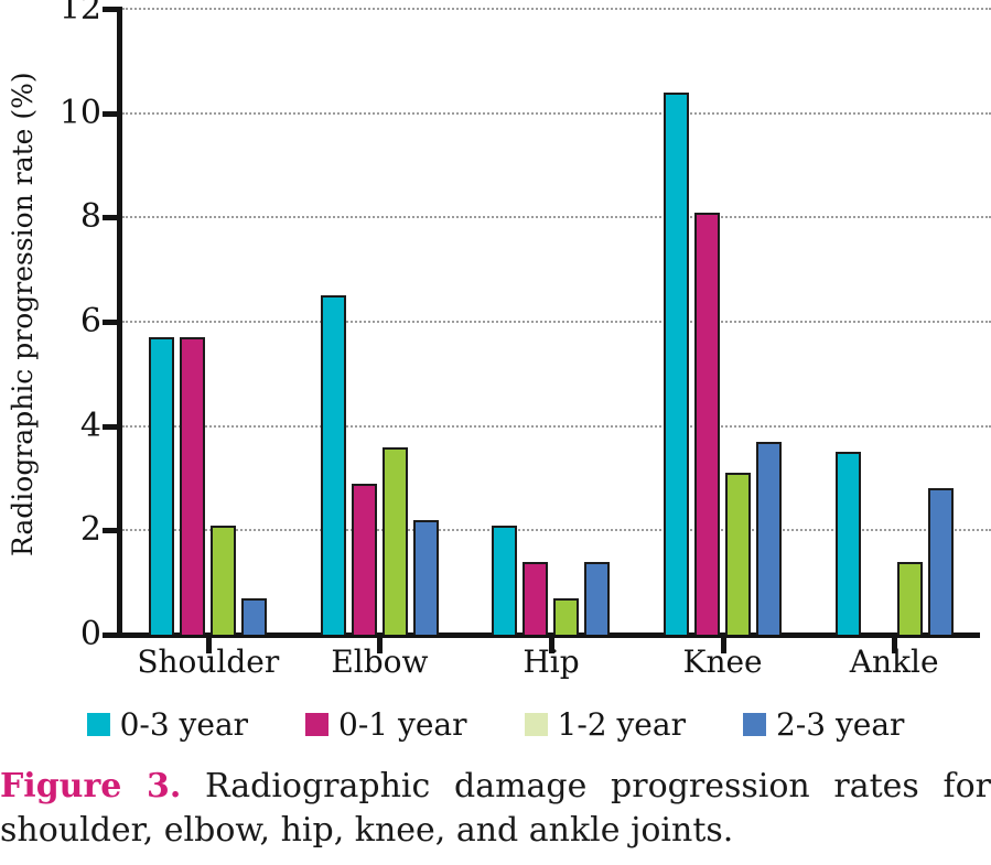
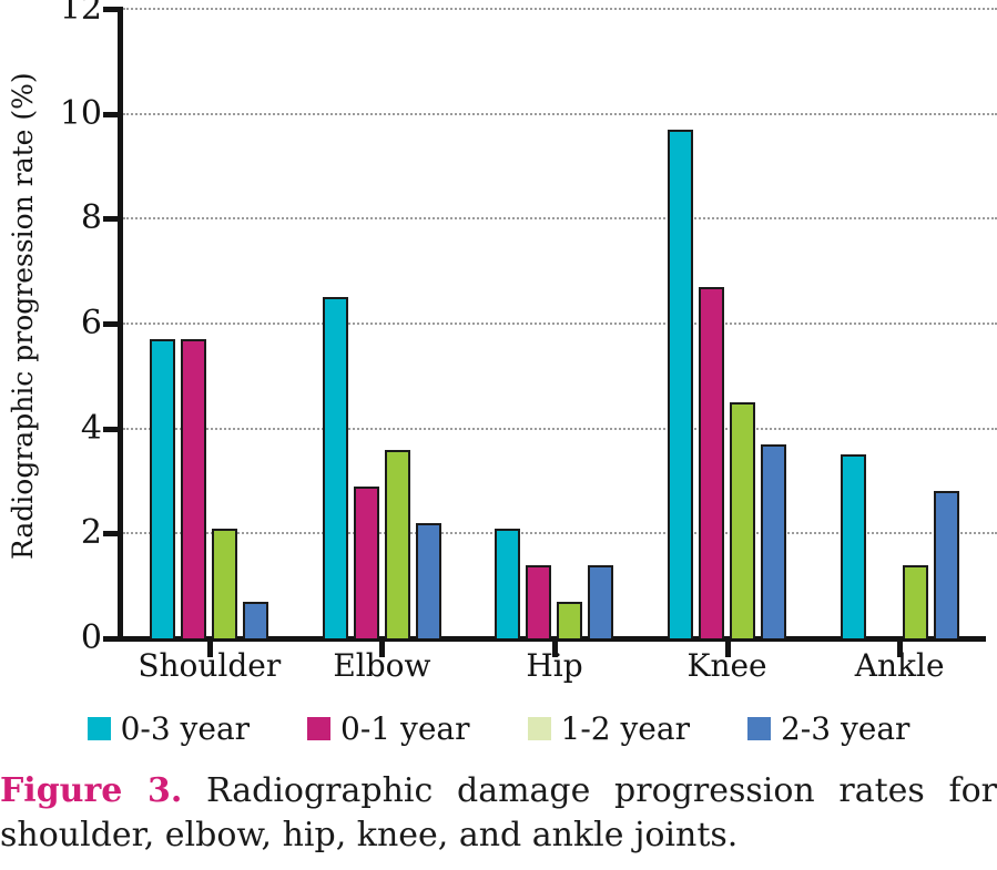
0-3 year/Knee: 10.4 -> 9.7
0-1 year/Knee: 8.1 -> 6.7
1-2 year/Knee: 3.1 -> 4.5
